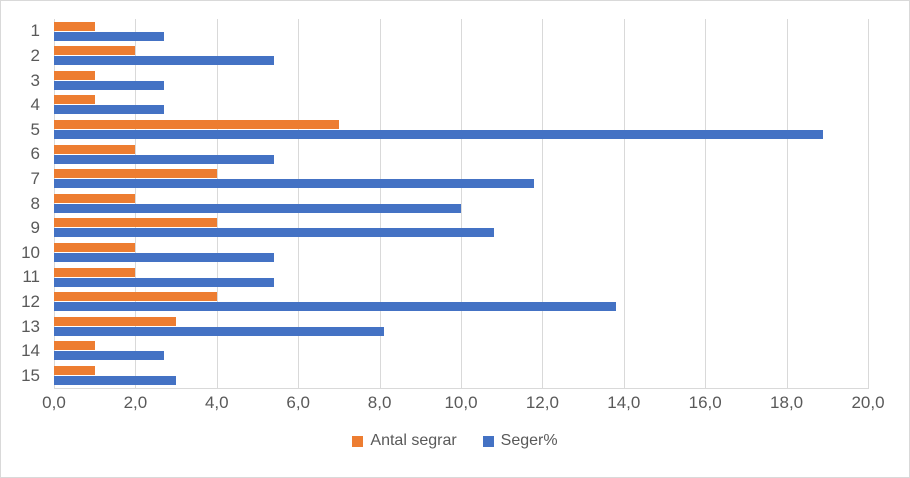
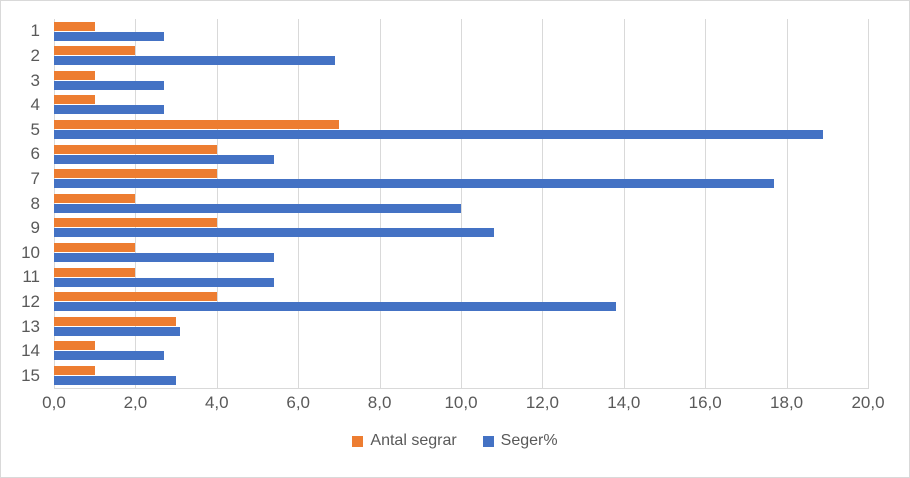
Seger%/2: 5,4 -> 6,9
Antal segrar/6: 2 -> 4
Seger%/7: 11,8 -> 17,7
Seger%/13: 8,1 -> 3,1
